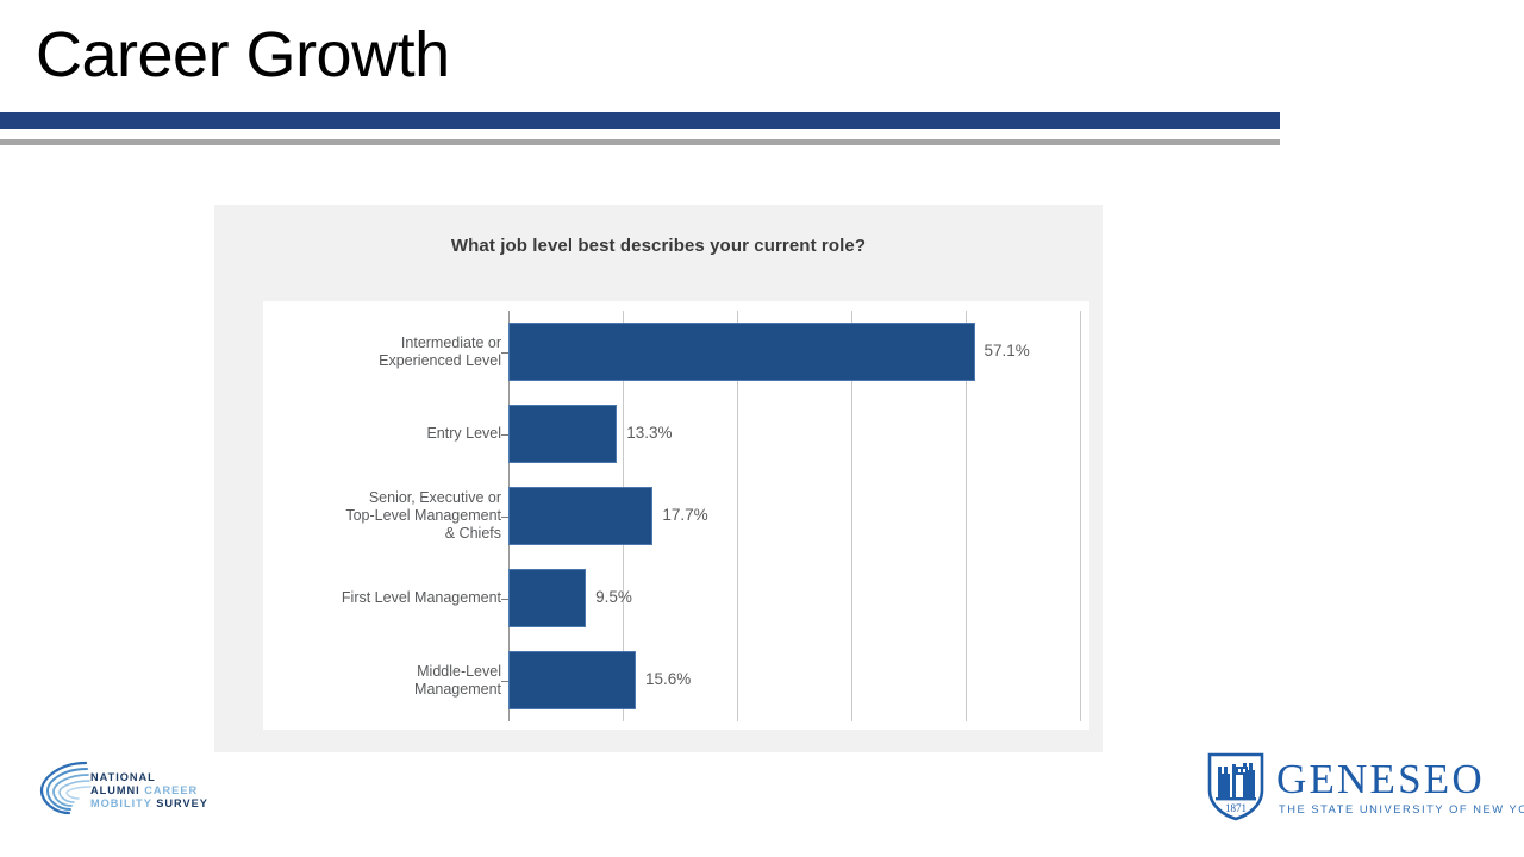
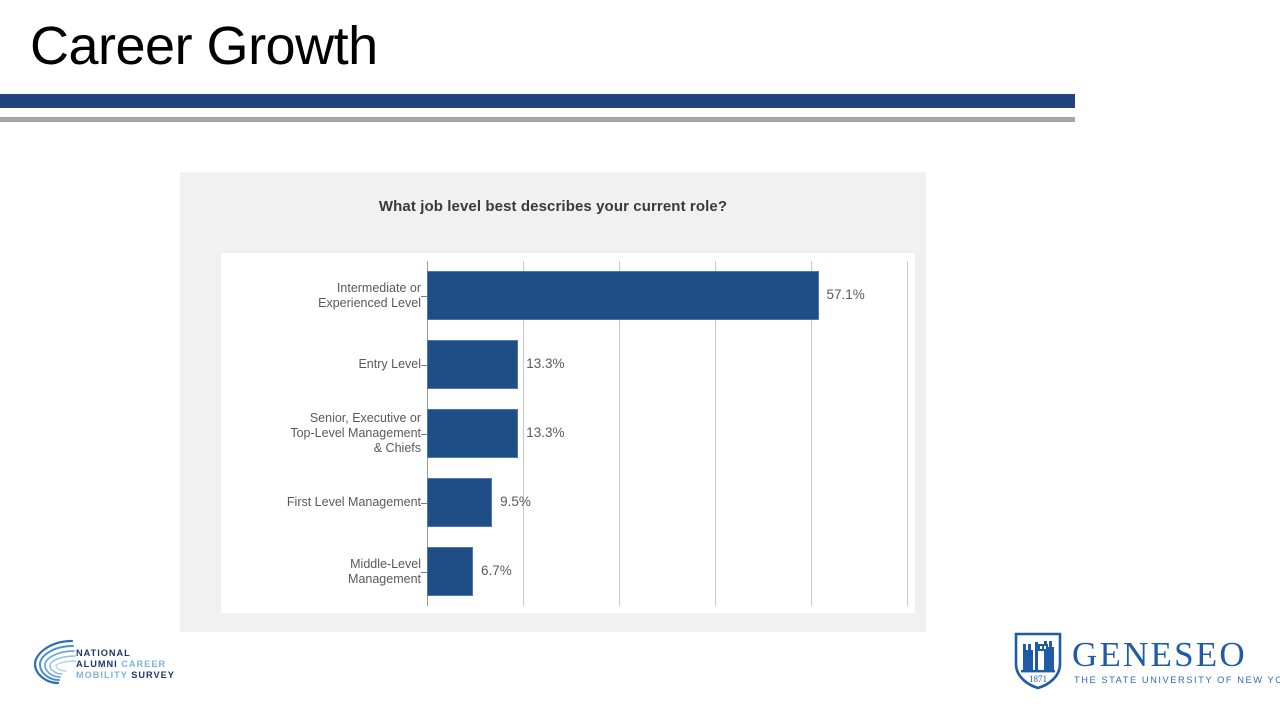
Senior, Executive or Top-Level Management & Chiefs: 17.7% -> 13.3%
Middle-Level Management: 15.6% -> 6.7%
